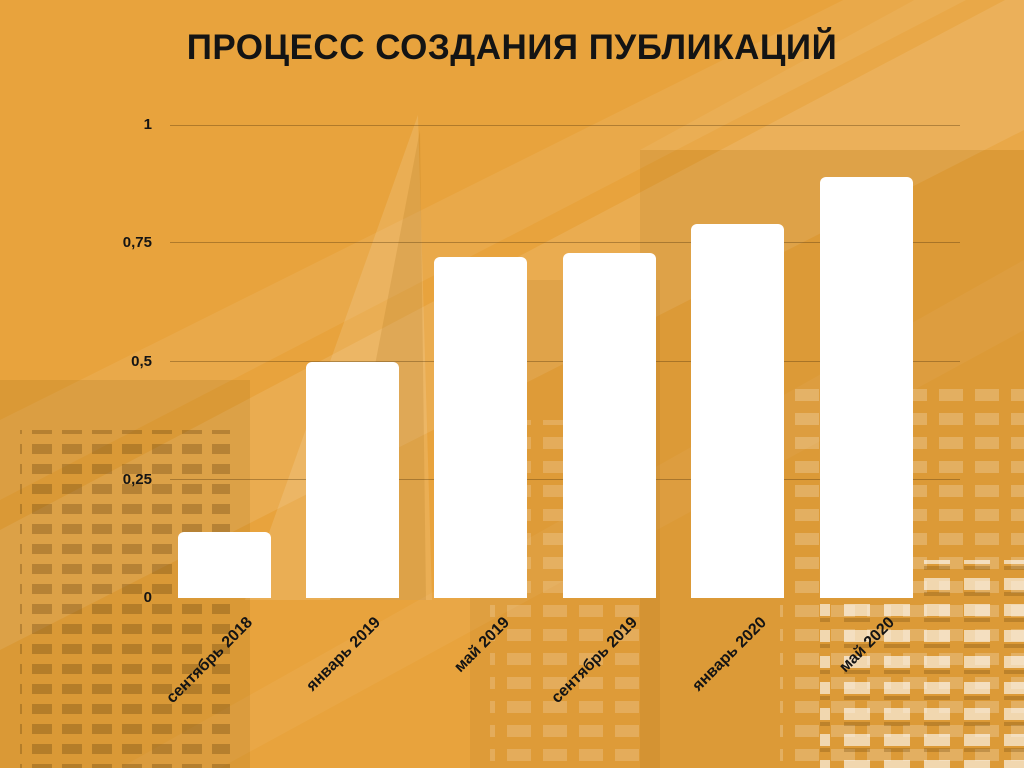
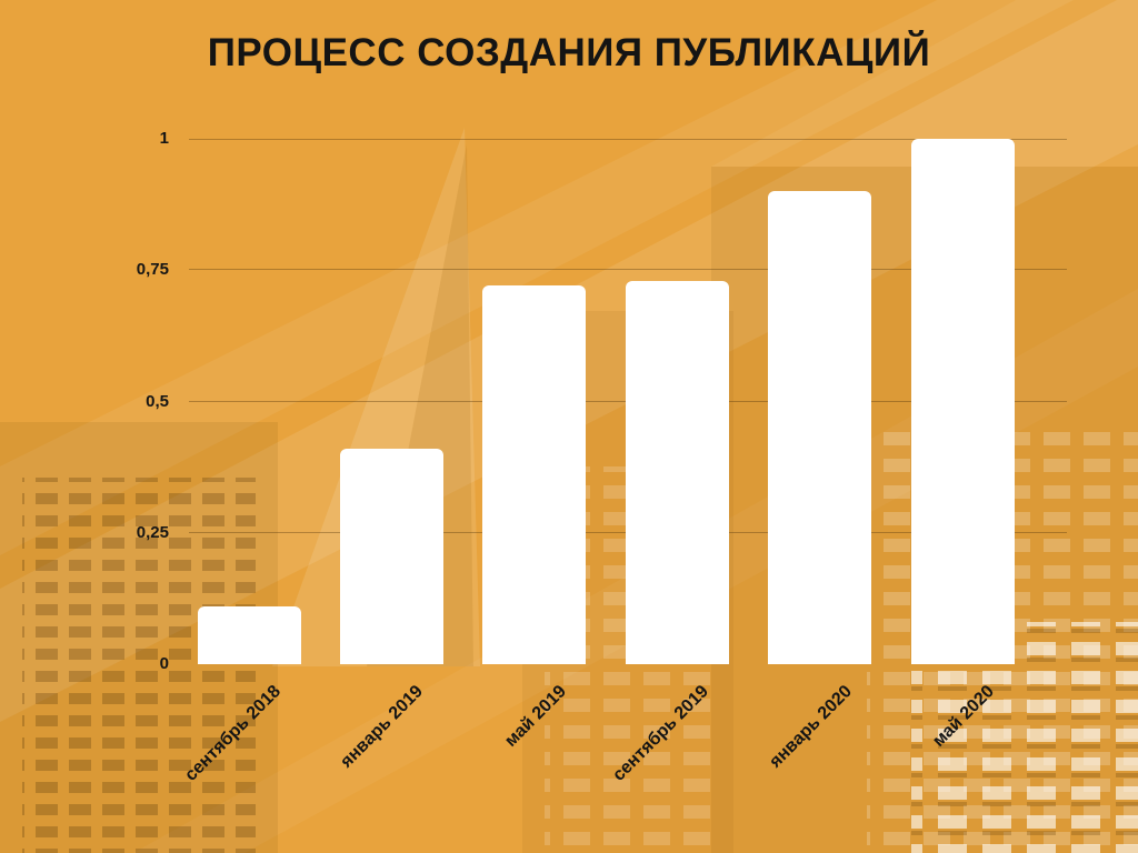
сентябрь 2018: 0,14 -> 0,11
январь 2019: 0,50 -> 0,41
январь 2020: 0,79 -> 0,90
май 2020: 0,89 -> 1,00
